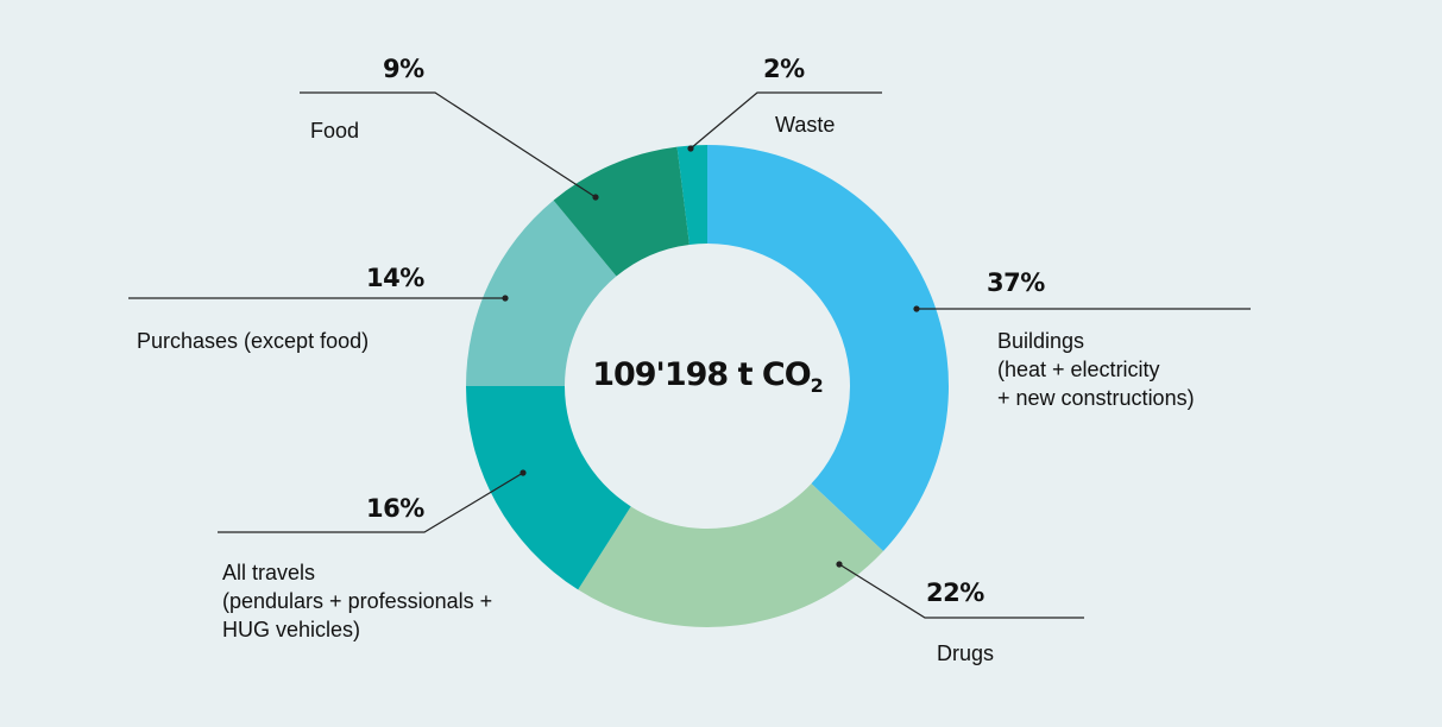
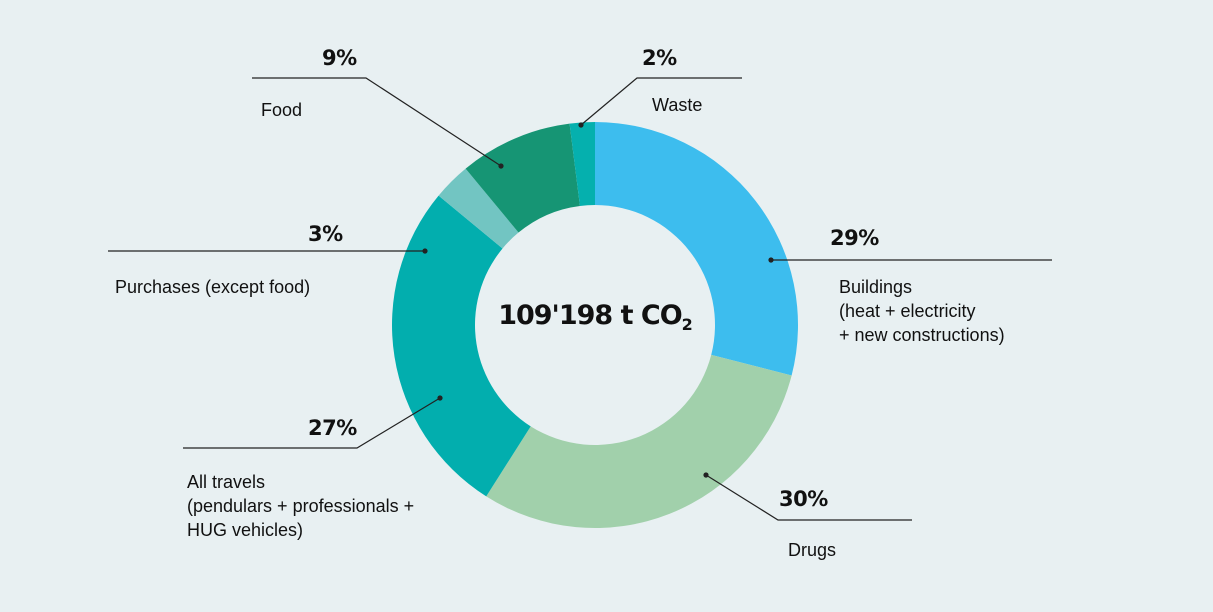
Buildings (heat + electricity + new constructions): 37% -> 29%
Drugs: 22% -> 30%
All travels (pendulars + professionals + HUG vehicles): 16% -> 27%
Purchases (except food): 14% -> 3%
